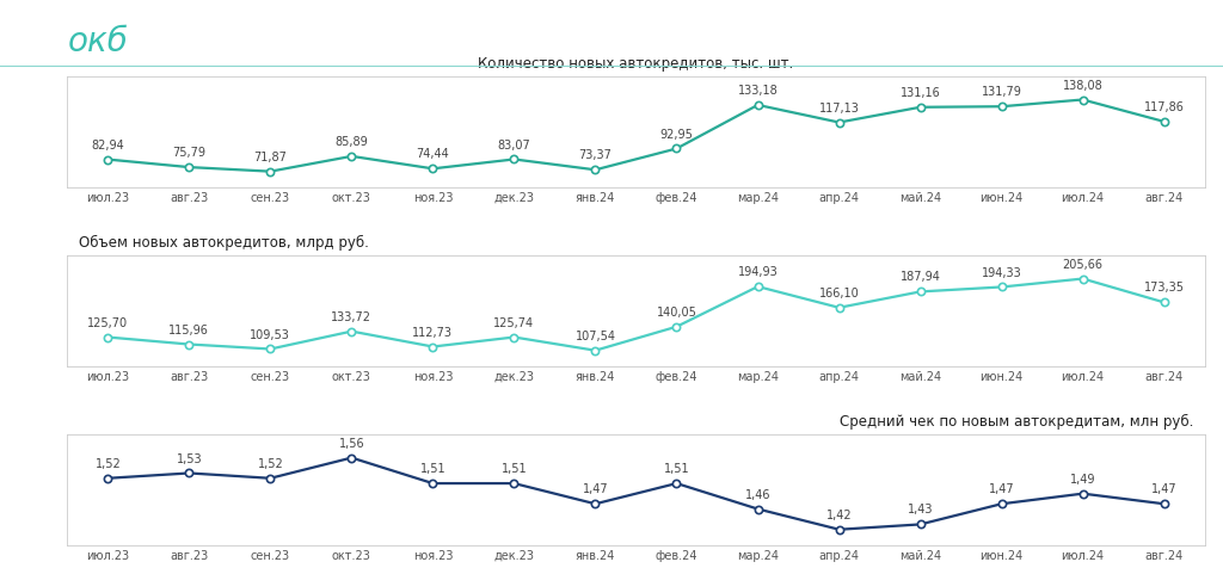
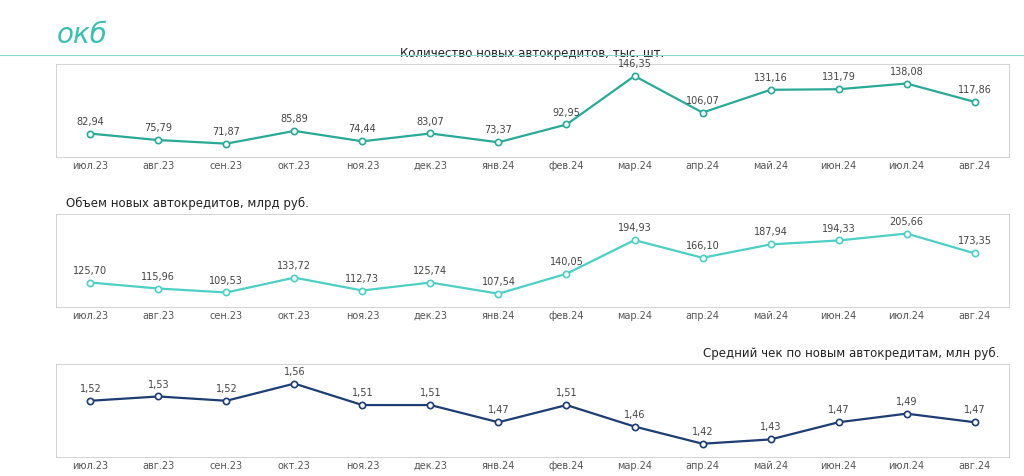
Количество новых автокредитов, тыс. шт./мар.24: 133,18 -> 146,35
Количество новых автокредитов, тыс. шт./апр.24: 117,13 -> 106,07
